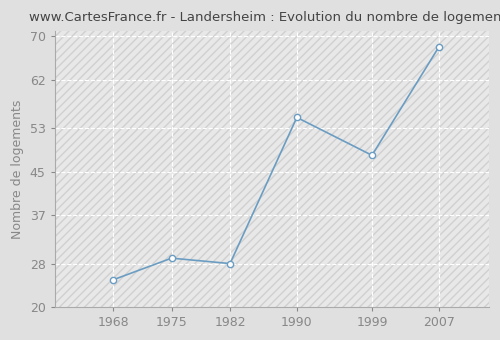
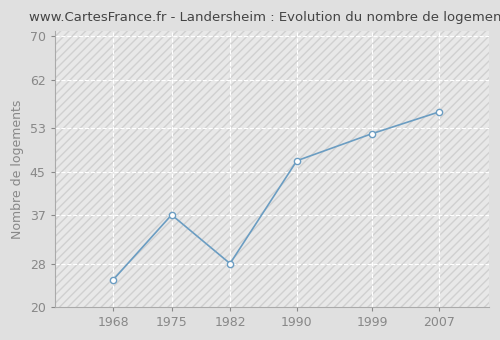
1975: 29 -> 37
1990: 55 -> 47
1999: 48 -> 52
2007: 68 -> 56
